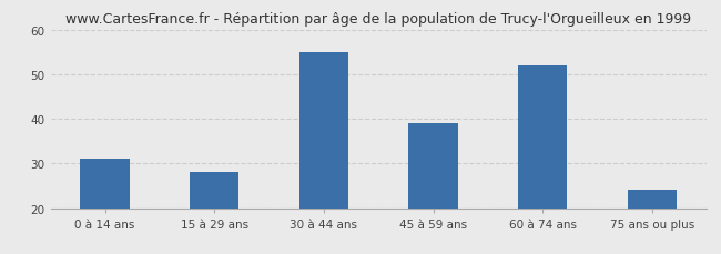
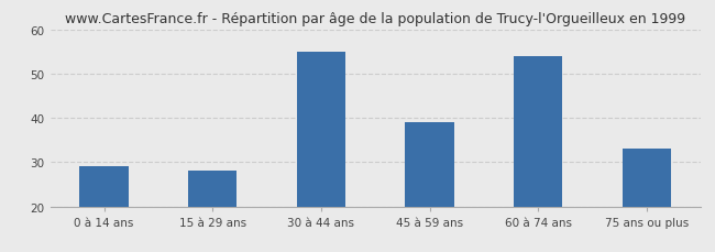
0 à 14 ans: 31 -> 29
60 à 74 ans: 52 -> 54
75 ans ou plus: 24 -> 33
